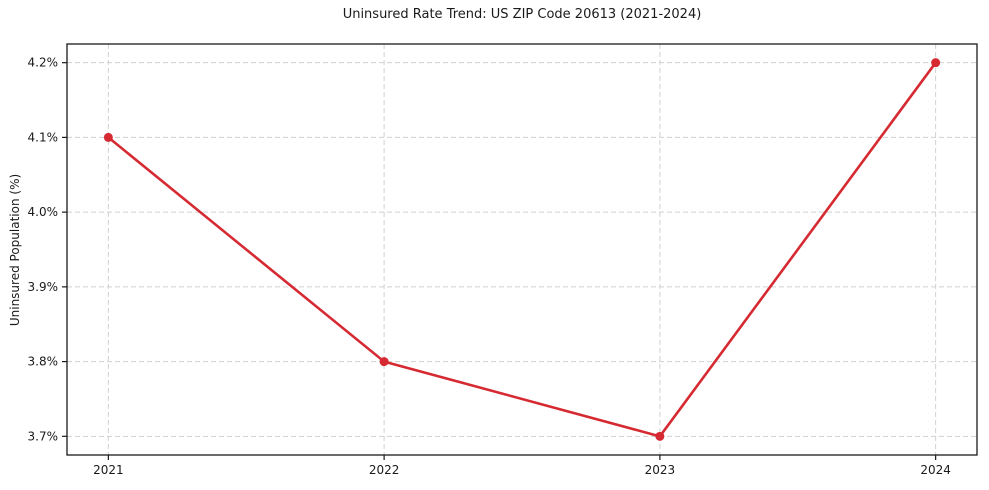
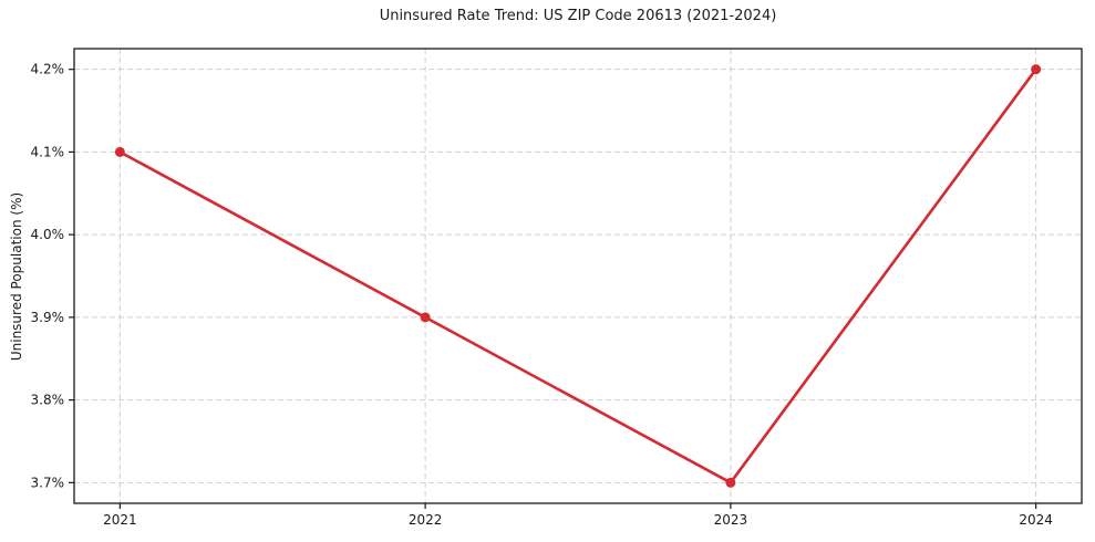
2022: 3.8% -> 3.9%
